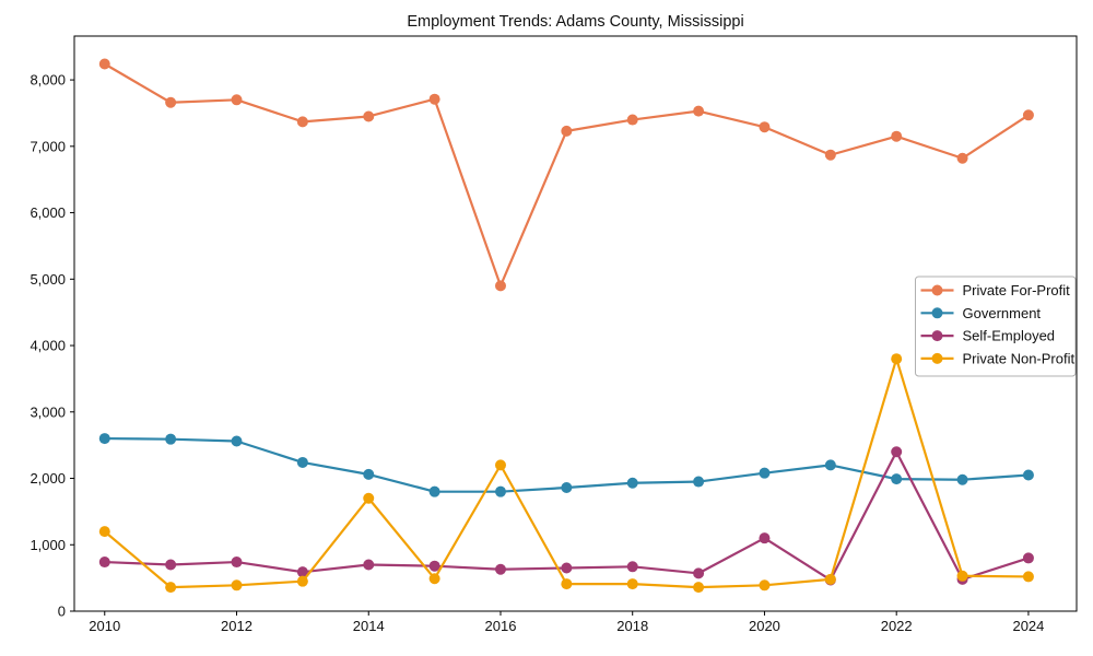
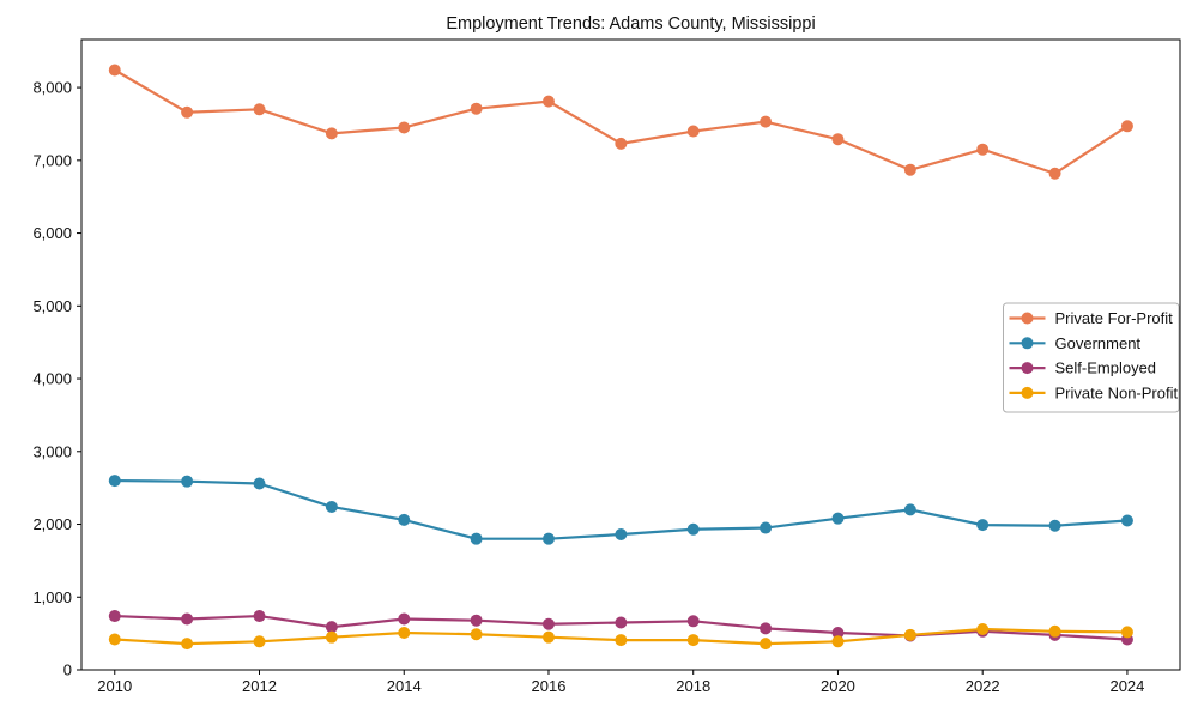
Private Non-Profit/2010: 1200 -> 400
Private Non-Profit/2014: 1700 -> 500
Private For-Profit/2016: 4900 -> 7800
Private Non-Profit/2016: 2200 -> 400
Self-Employed/2020: 1100 -> 500
Self-Employed/2022: 2400 -> 500
Private Non-Profit/2022: 3800 -> 600
Self-Employed/2024: 800 -> 400
